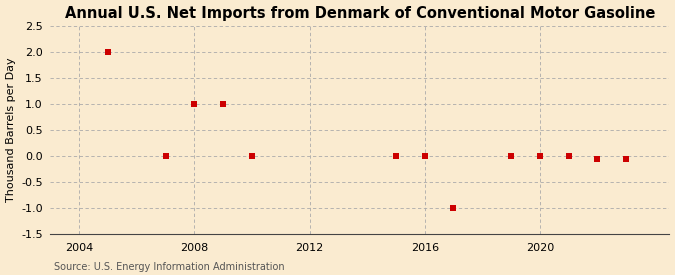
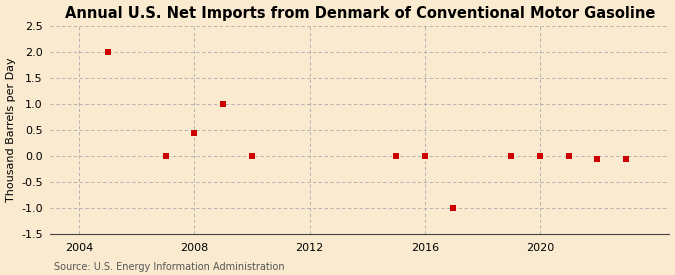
2008: 1.00 -> 0.44
